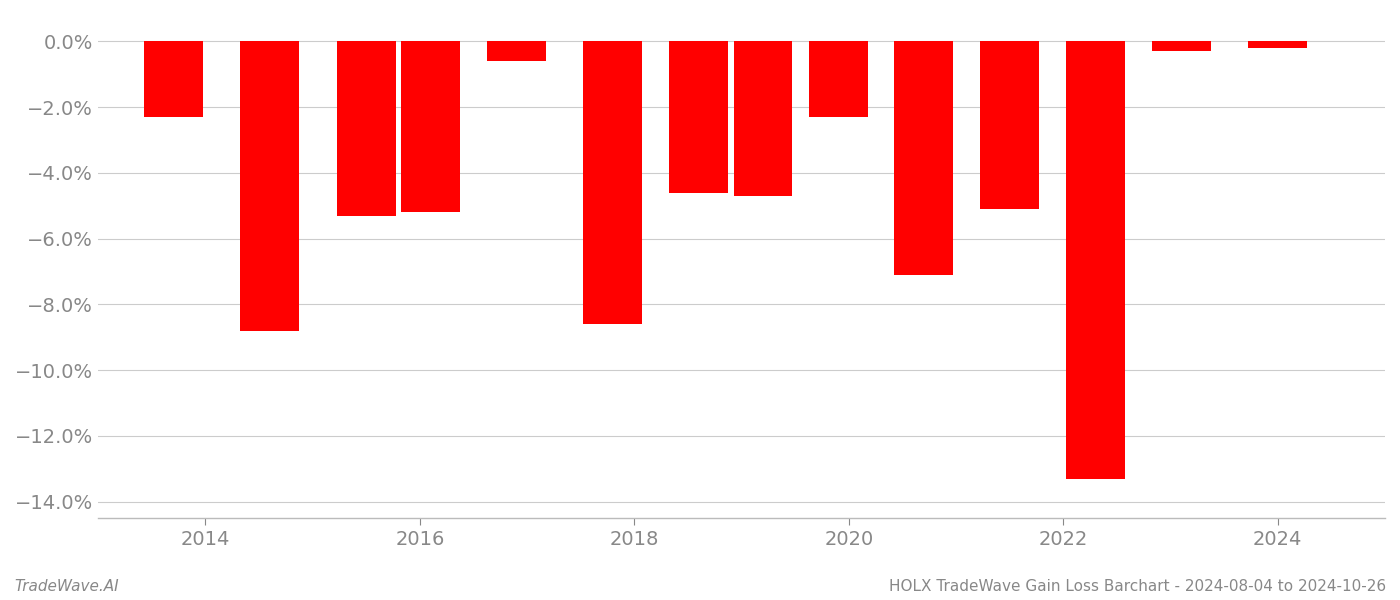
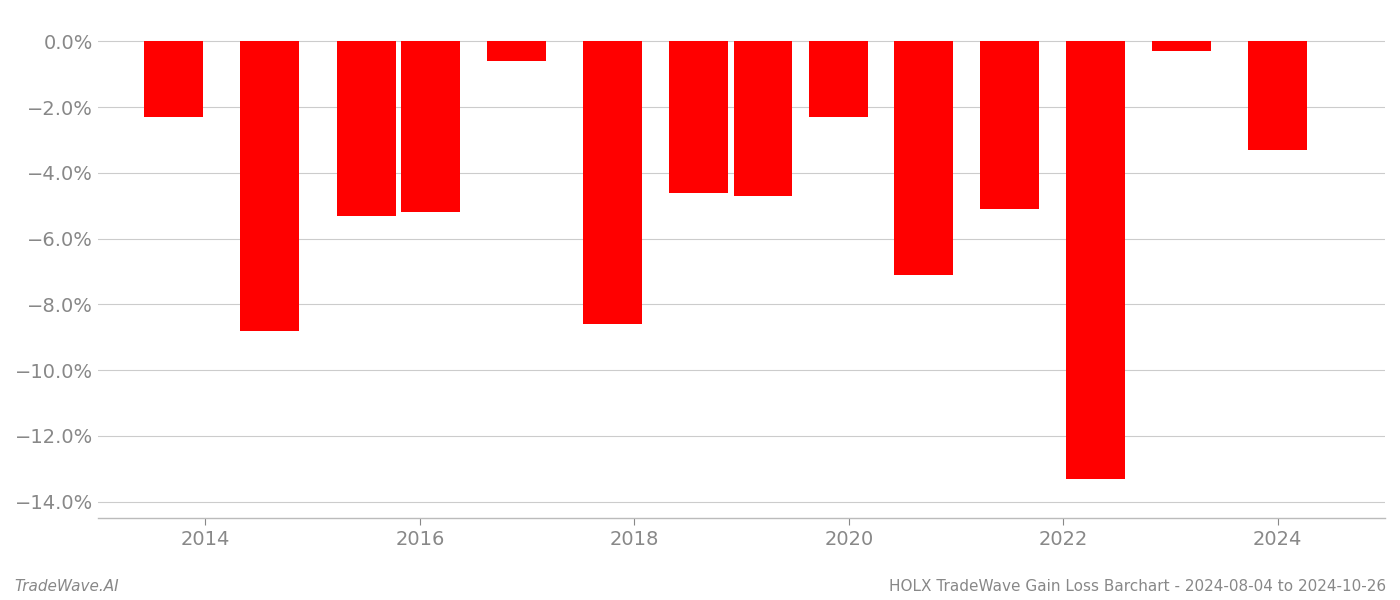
2024: -0.2% -> -3.3%
